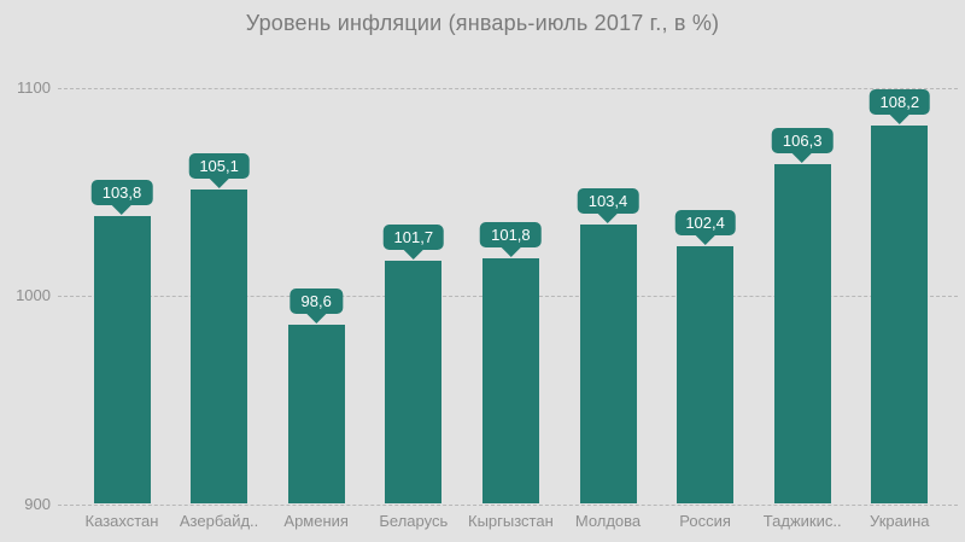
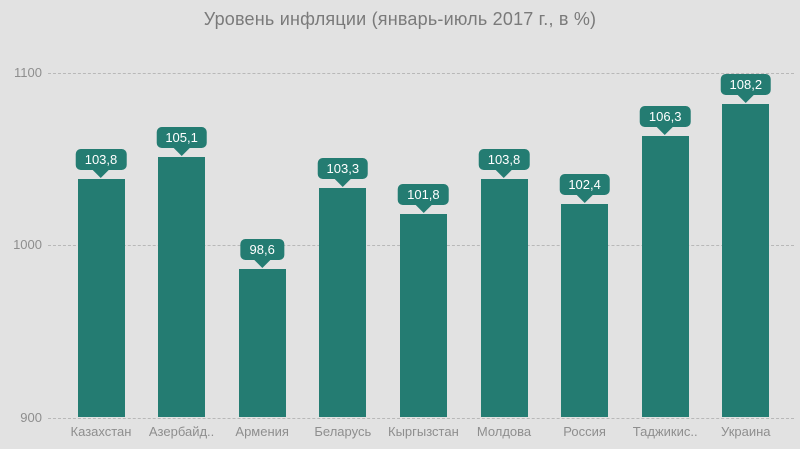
Беларусь: 101,7 -> 103,3
Молдова: 103,4 -> 103,8
